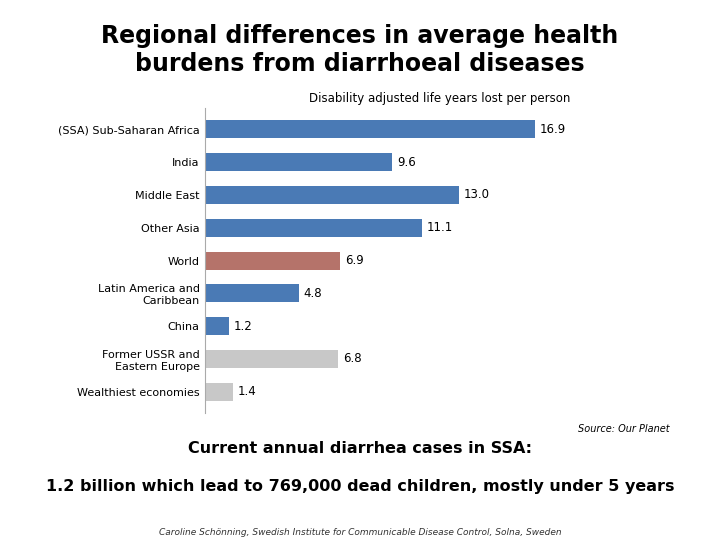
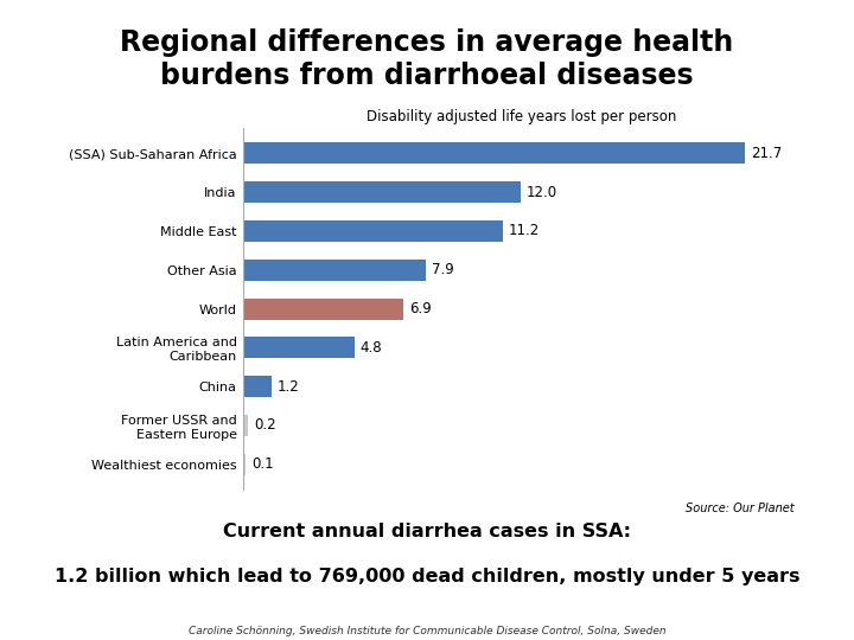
(SSA) Sub-Saharan Africa: 16.9 -> 21.7
India: 9.6 -> 12.0
Middle East: 13.0 -> 11.2
Other Asia: 11.1 -> 7.9
Former USSR and Eastern Europe: 6.8 -> 0.2
Wealthiest economies: 1.4 -> 0.1
